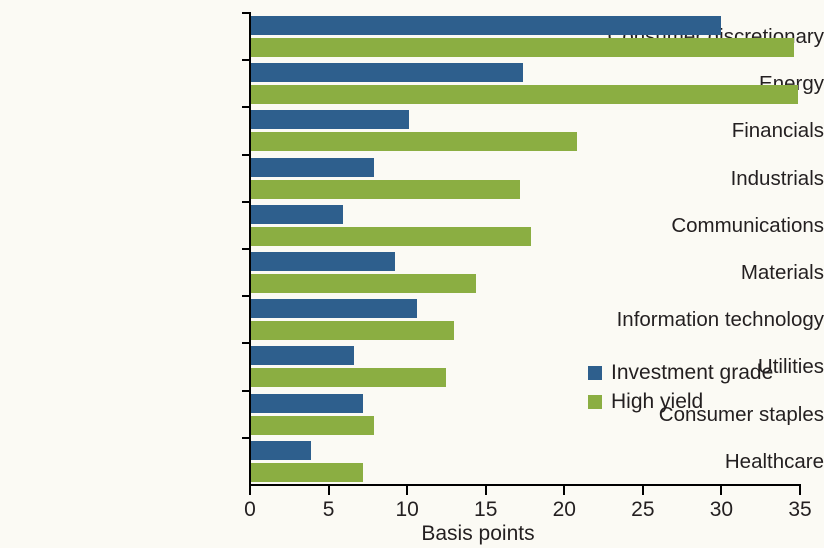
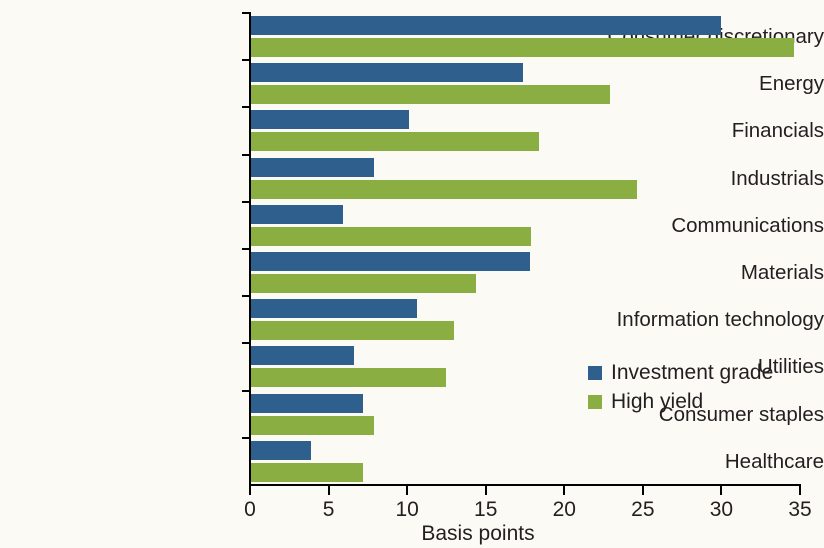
High yield/Energy: 34.9 -> 22.9
High yield/Financials: 20.8 -> 18.4
High yield/Industrials: 17.2 -> 24.6
Investment grade/Materials: 9.2 -> 17.8
